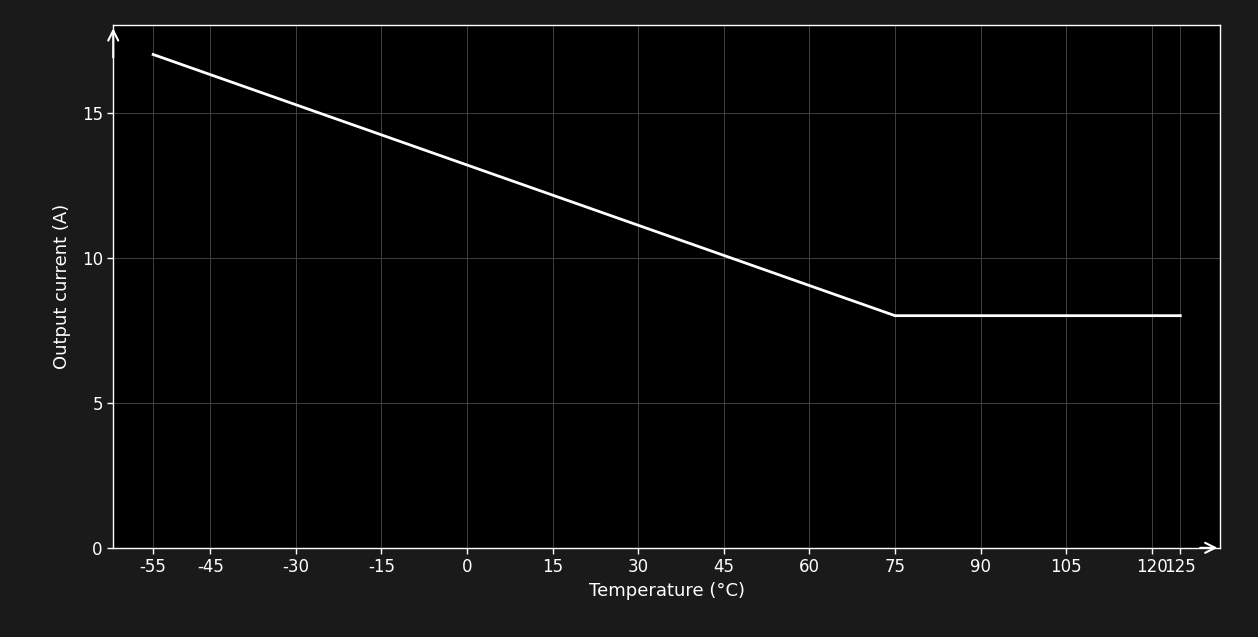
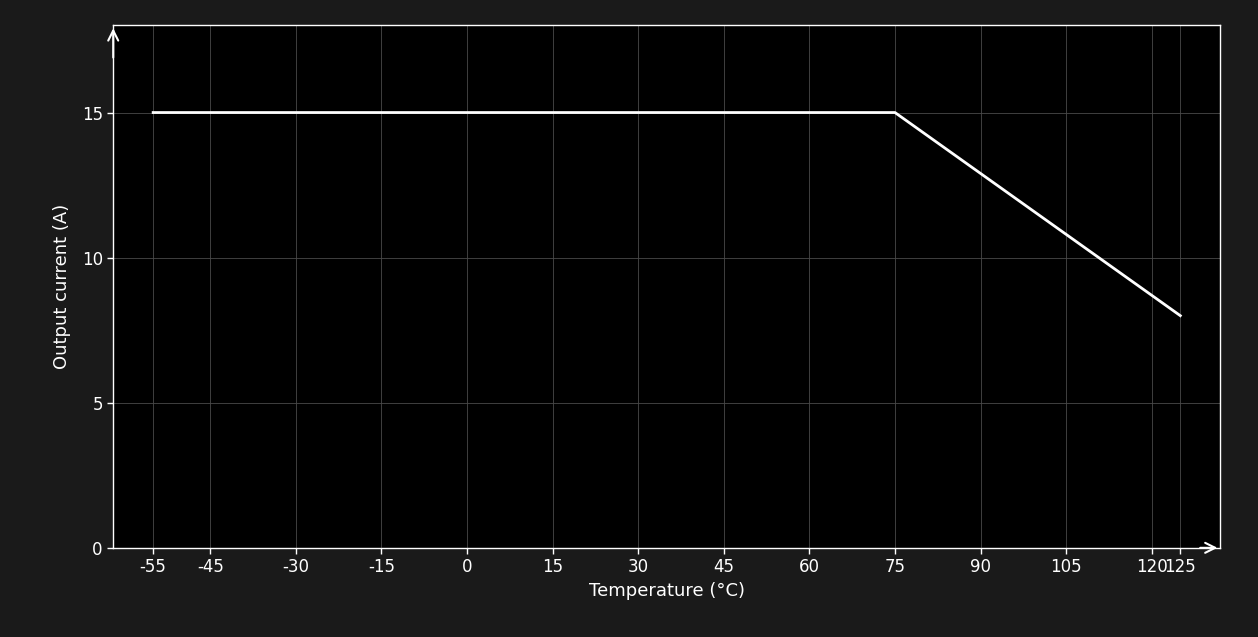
-55: 17 -> 15
75: 8 -> 15
